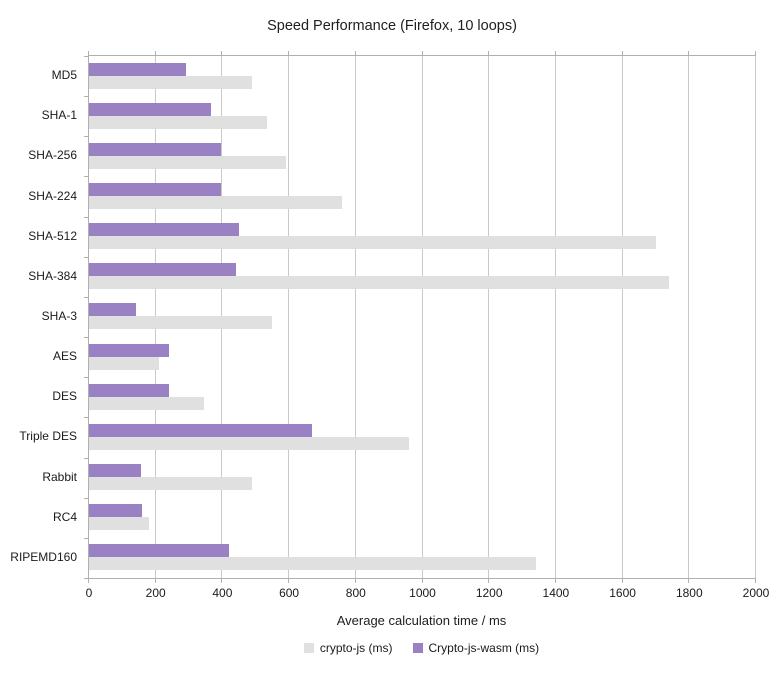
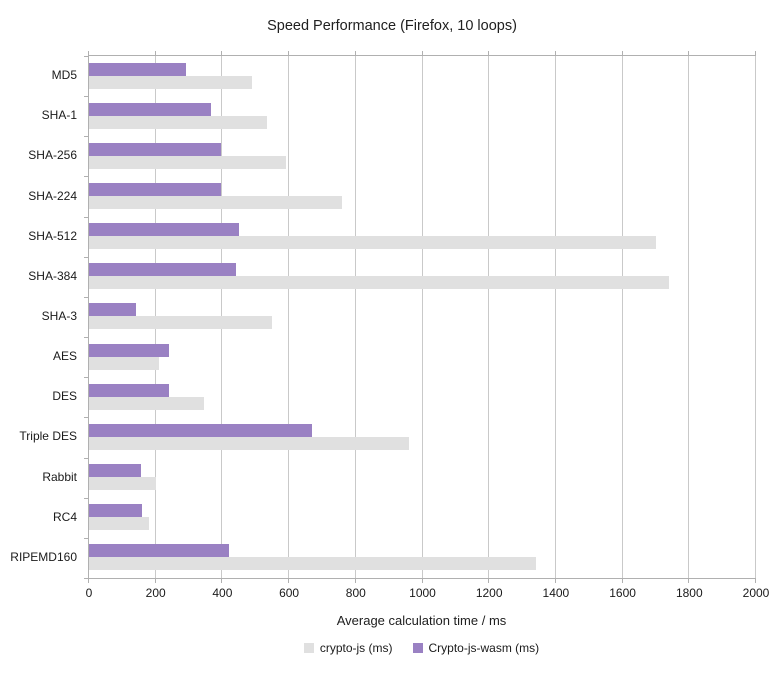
crypto-js (ms)/Rabbit: 490 -> 200
